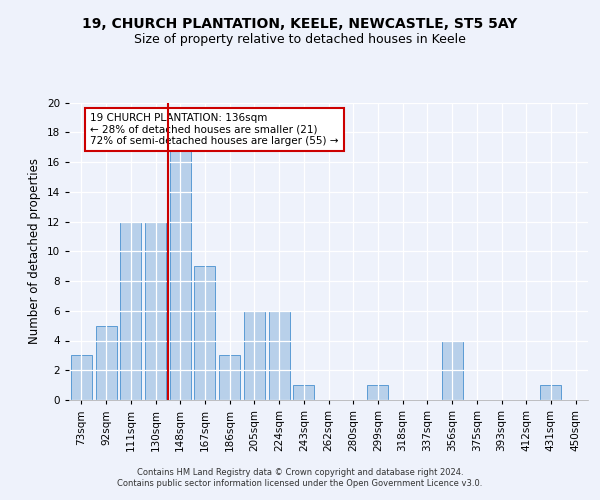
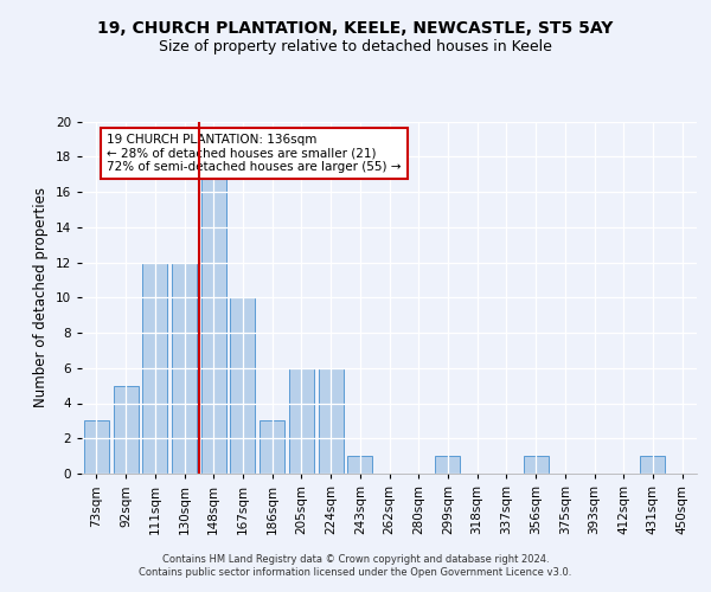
167sqm: 9 -> 10
356sqm: 4 -> 1
